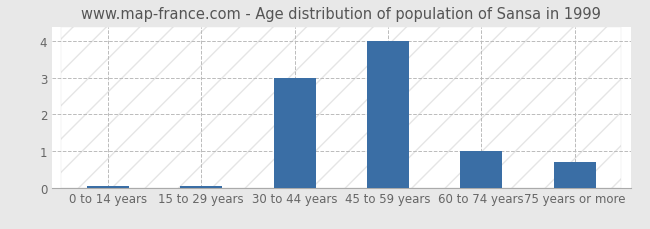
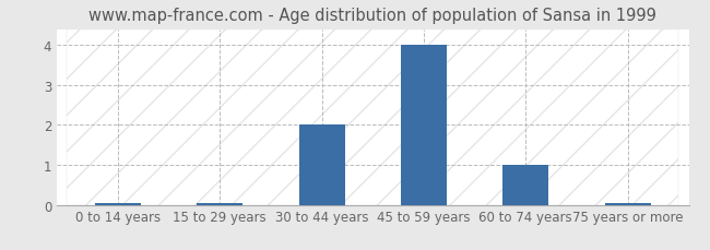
30 to 44 years: 3.00 -> 2.00
75 years or more: 0.70 -> 0.04
